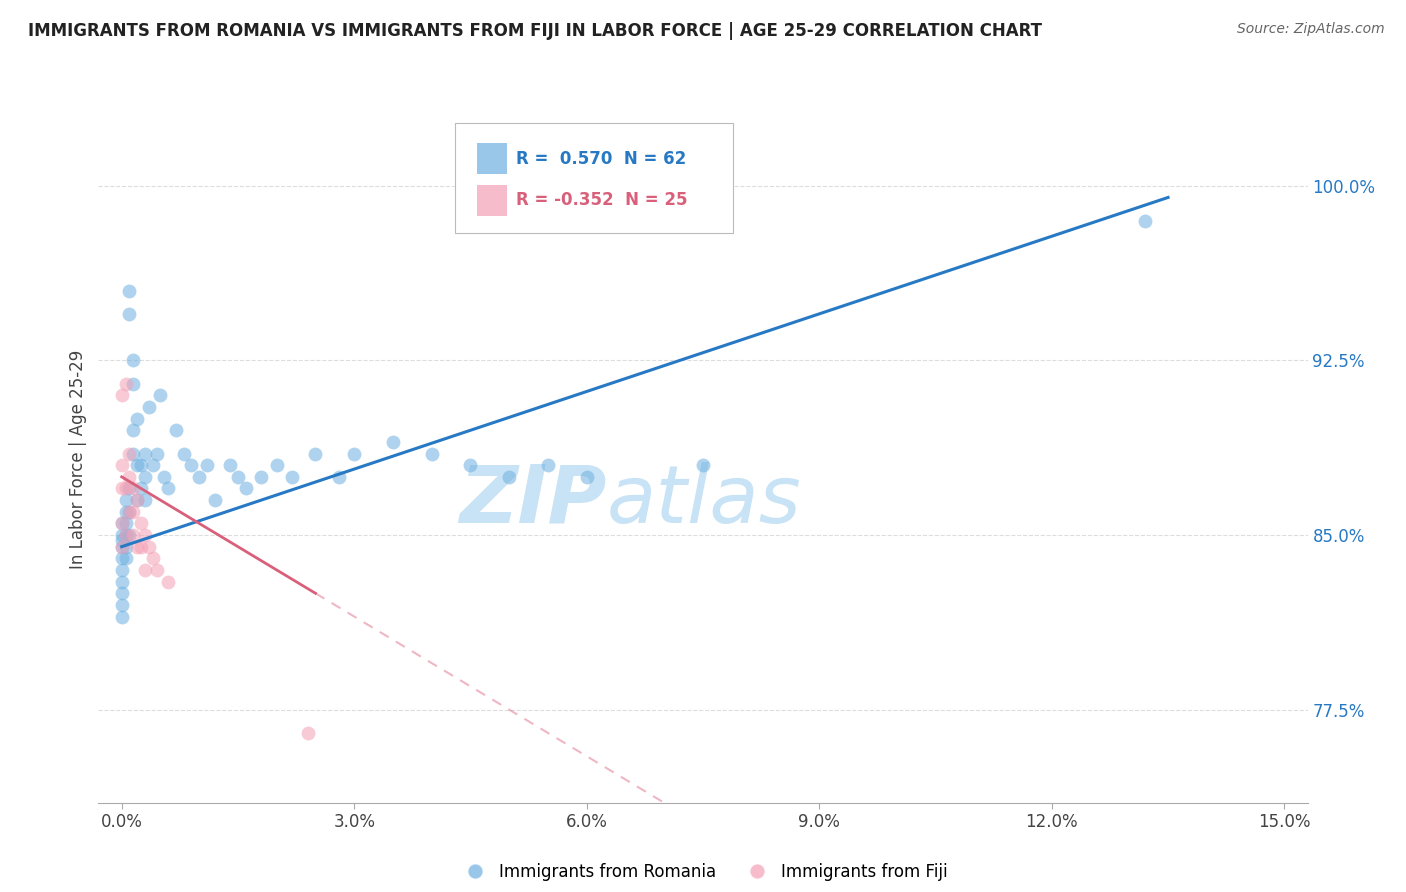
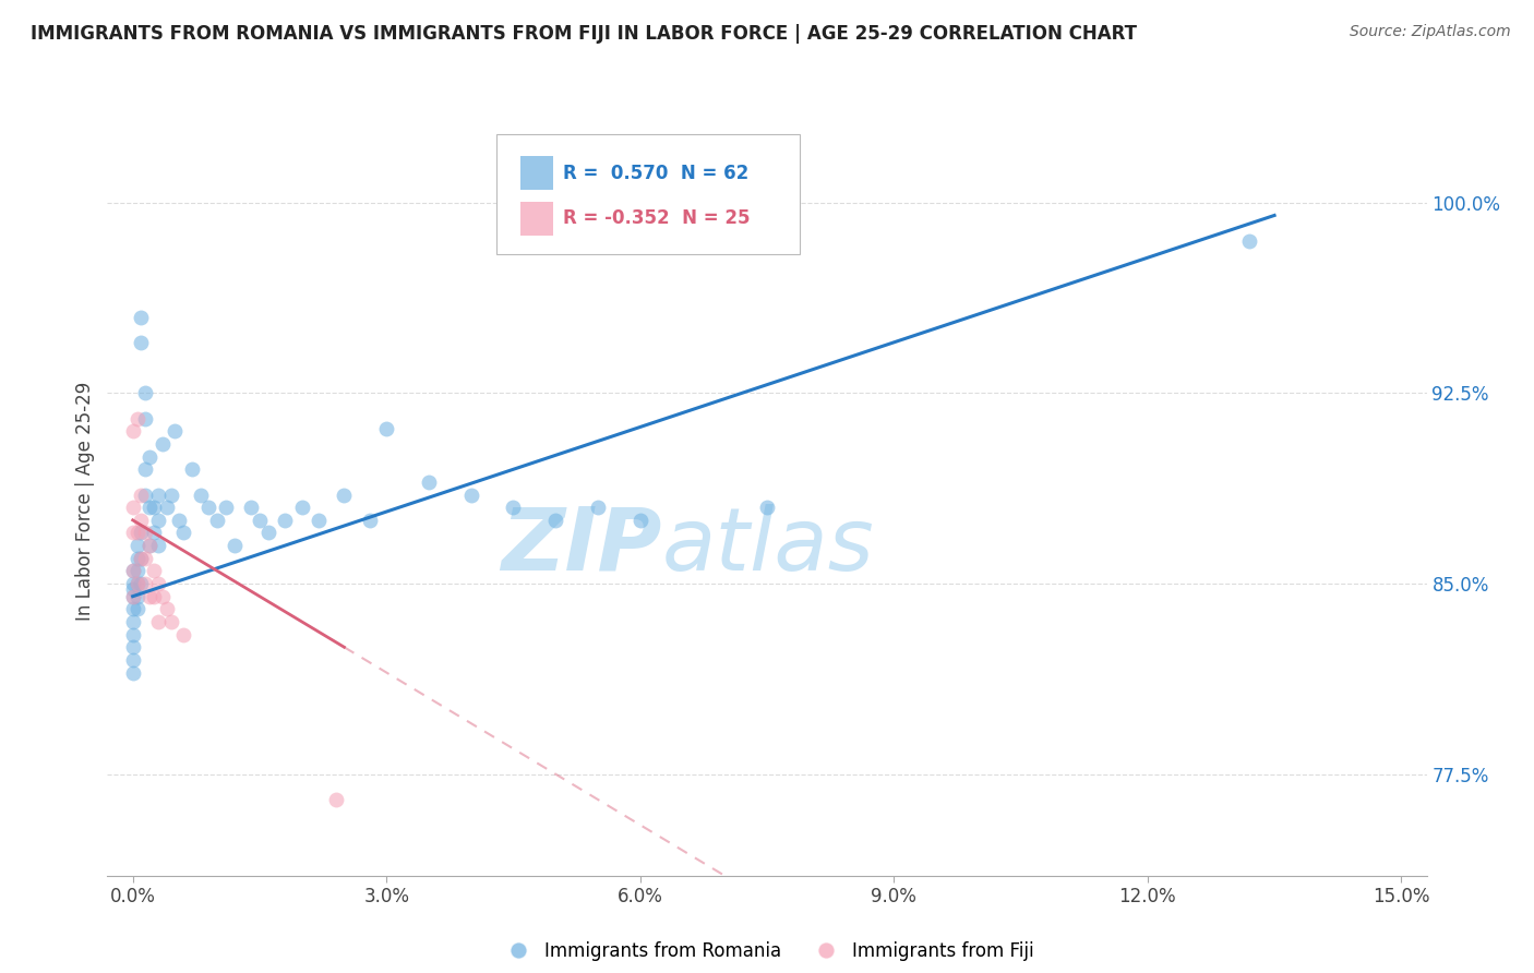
Immigrants from Romania/3.0%: 88.5% -> 91.1%
